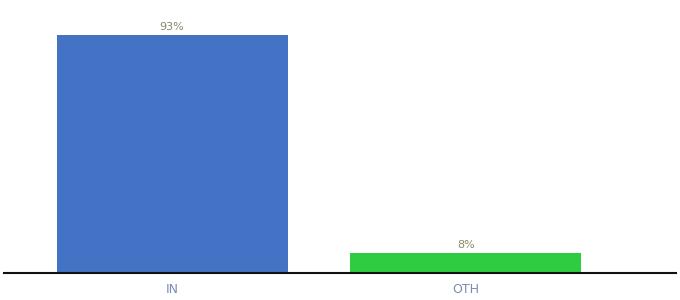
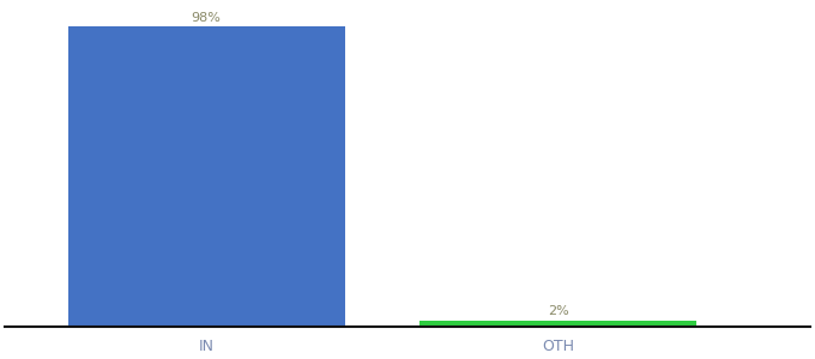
IN: 93% -> 98%
OTH: 8% -> 2%
